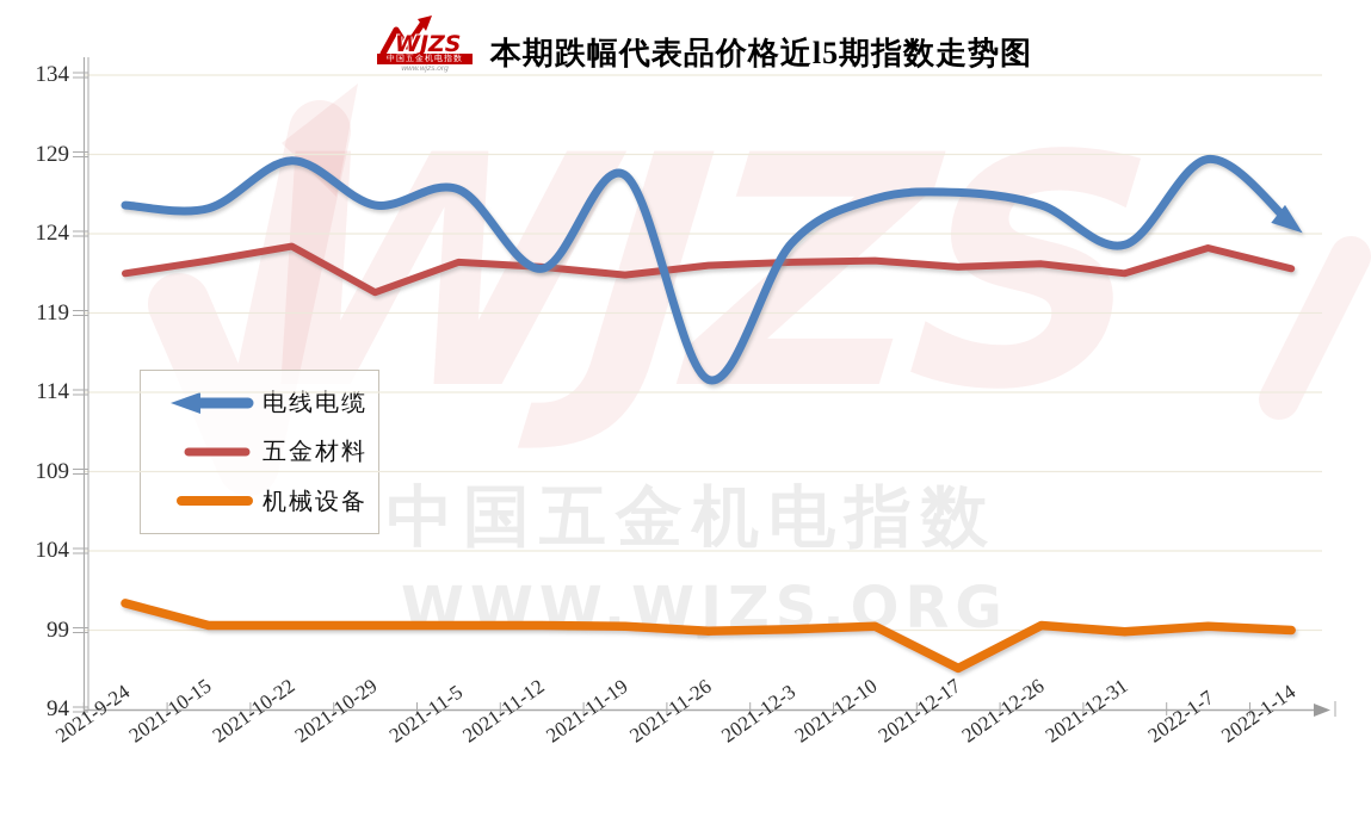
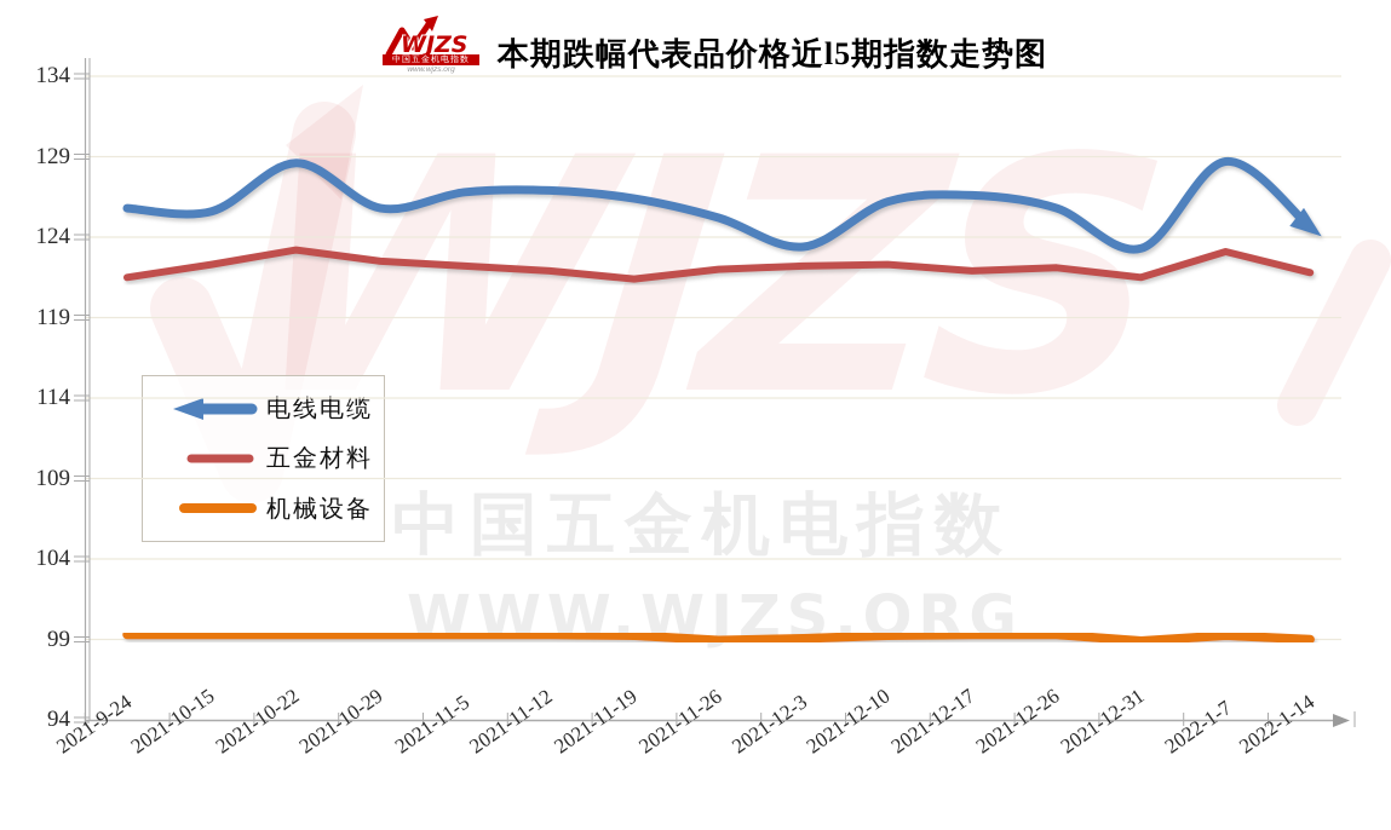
机械设备/2021-9-24: 100.7 -> 99.3
五金材料/2021-10-29: 120.3 -> 122.5
电线电缆/2021-11-12: 121.8 -> 126.9
电线电缆/2021-11-19: 127.7 -> 126.4
电线电缆/2021-11-26: 114.8 -> 125.2
机械设备/2021-12-17: 96.6 -> 99.3
